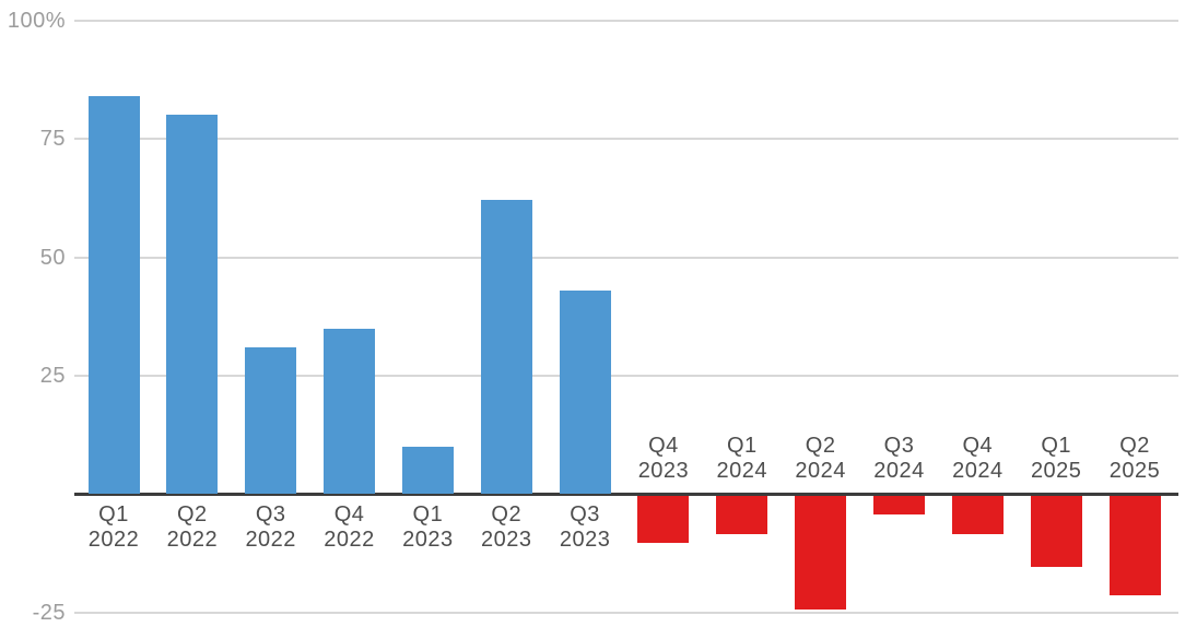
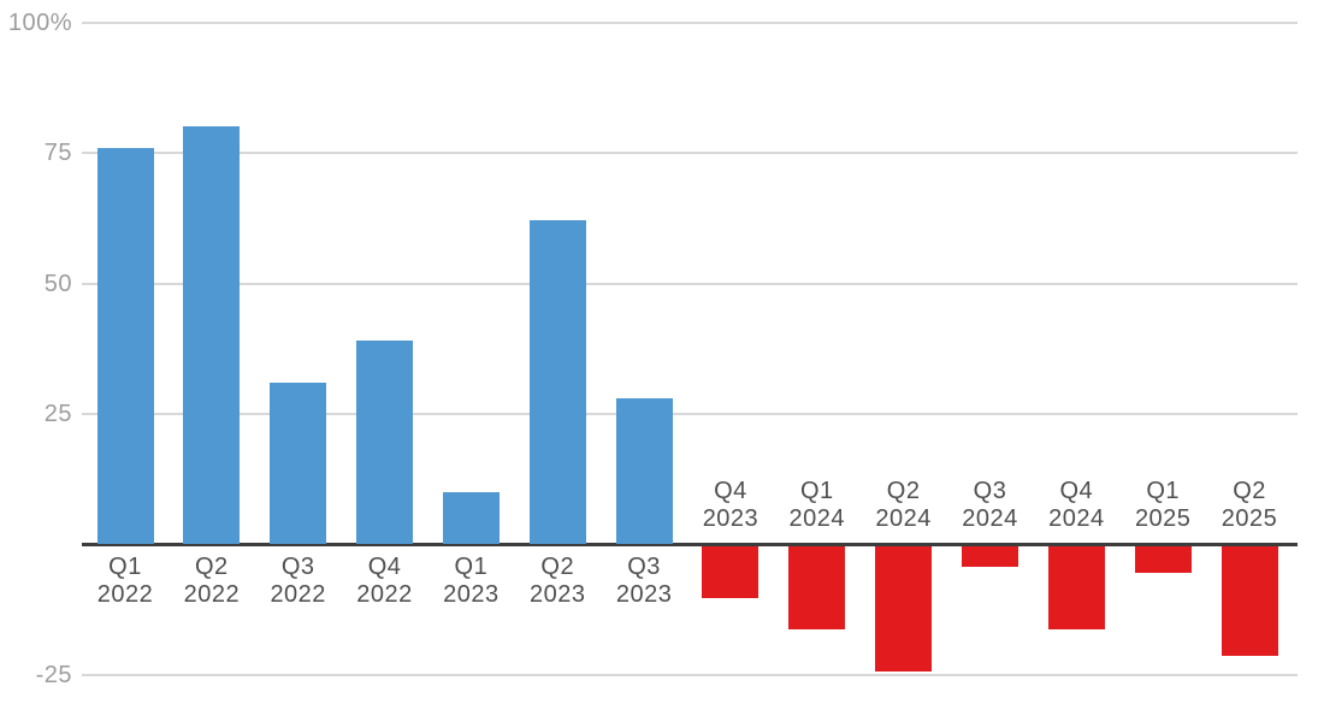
Q1 2022: 84% -> 76%
Q4 2022: 35% -> 39%
Q3 2023: 43% -> 28%
Q1 2024: -8% -> -16%
Q4 2024: -8% -> -16%
Q1 2025: -15% -> -5%
